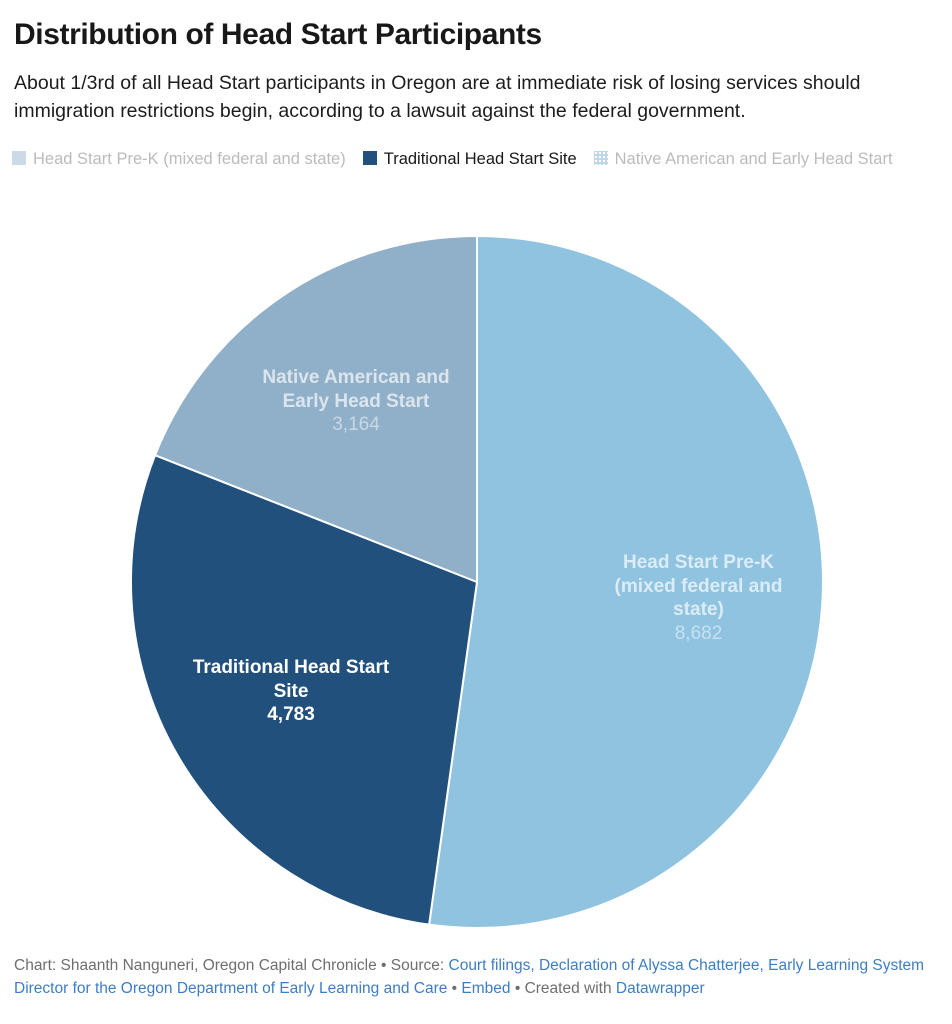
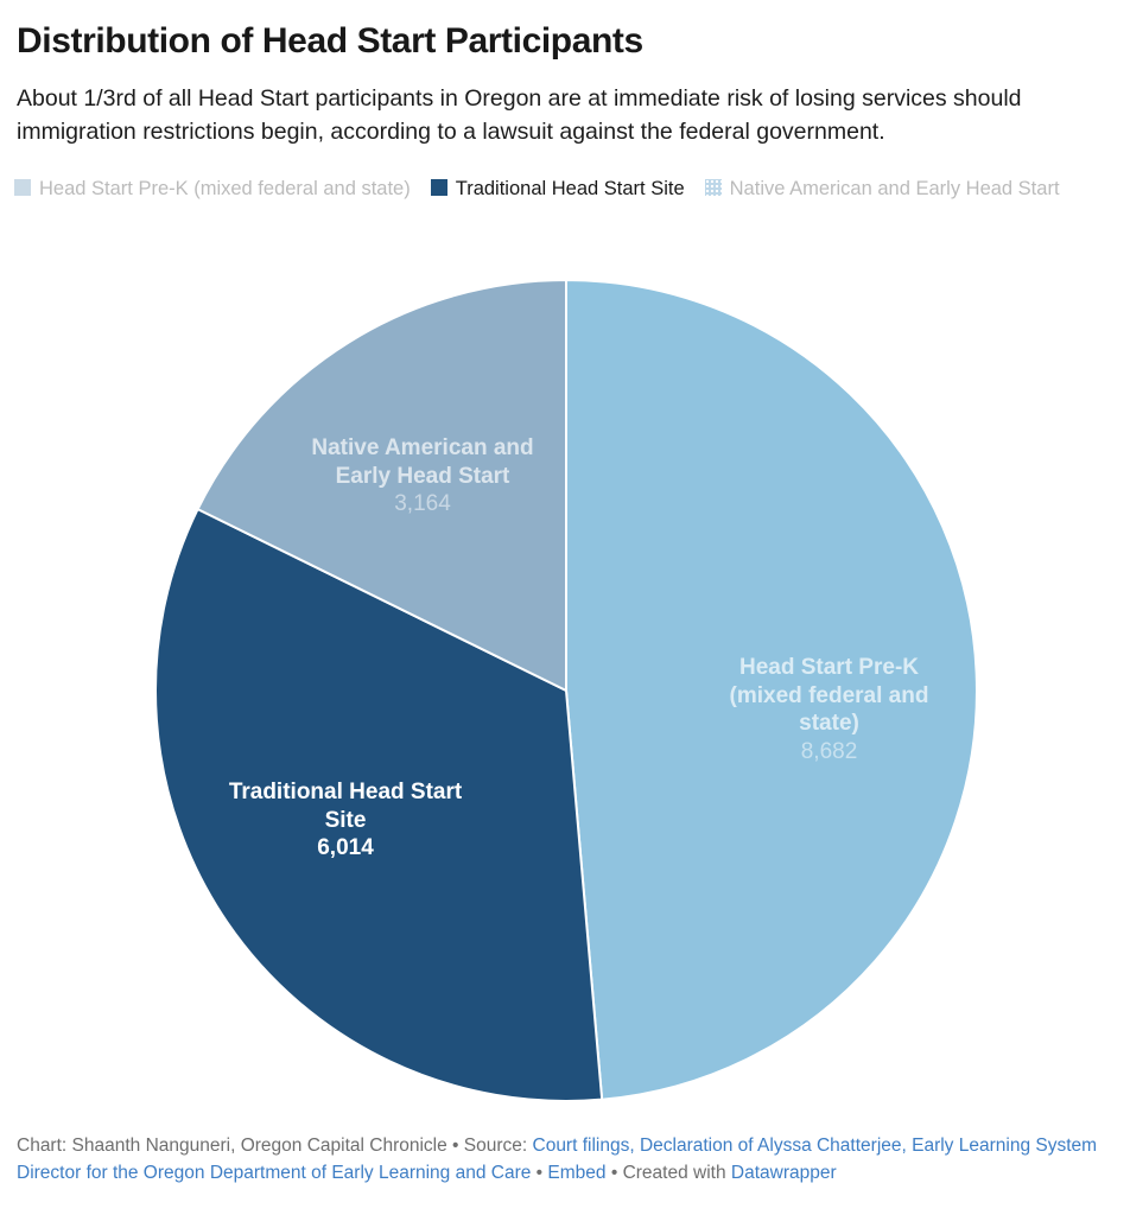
Traditional Head Start Site: 4,783 -> 6,014
